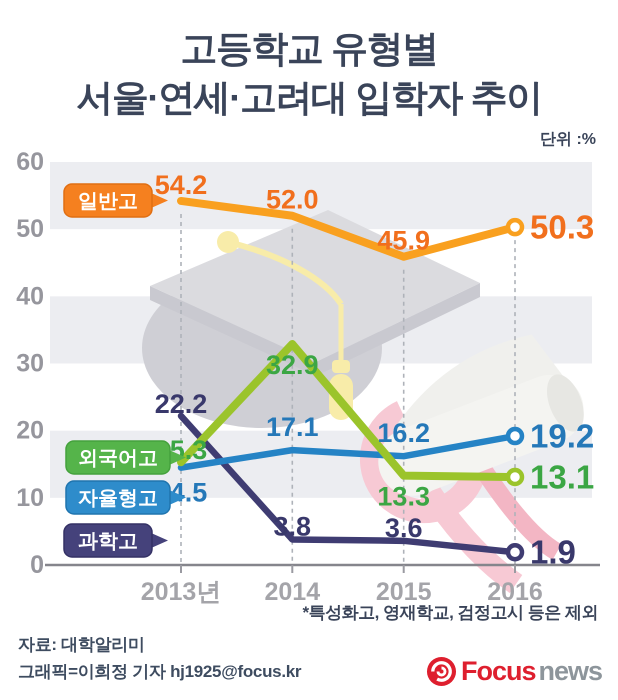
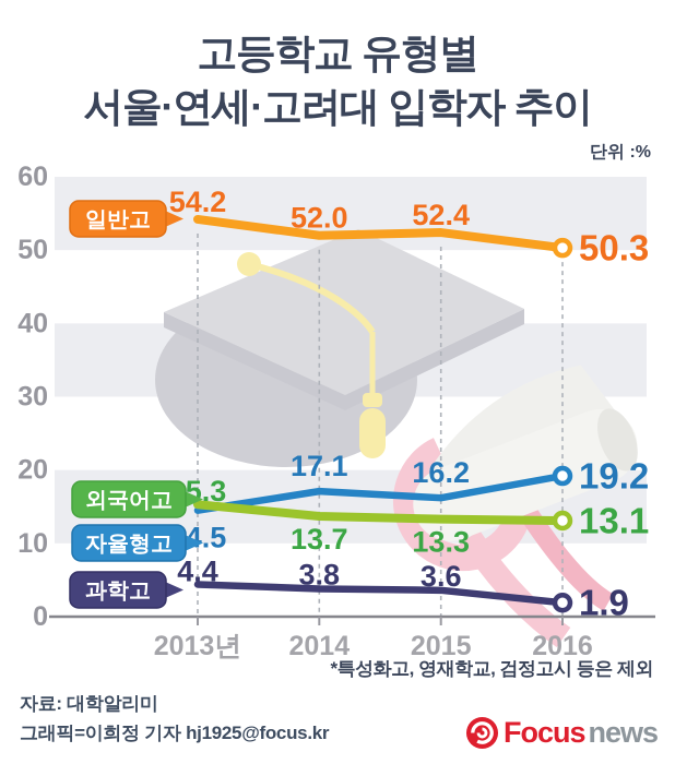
과학고/2013년: 22.2 -> 4.4
외국어고/2014: 32.9 -> 13.7
일반고/2015: 45.9 -> 52.4
